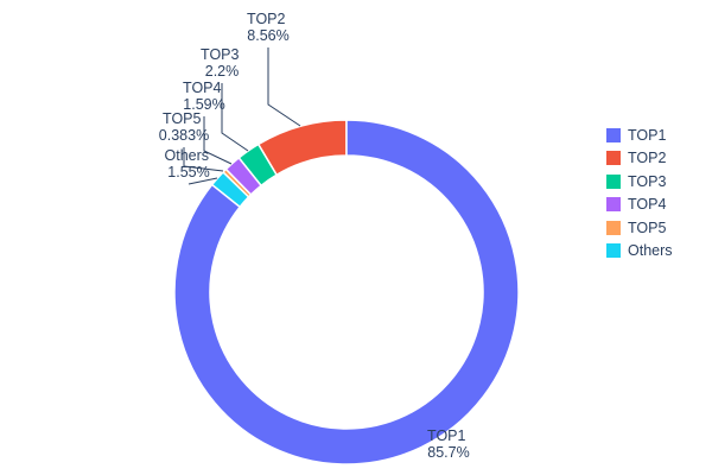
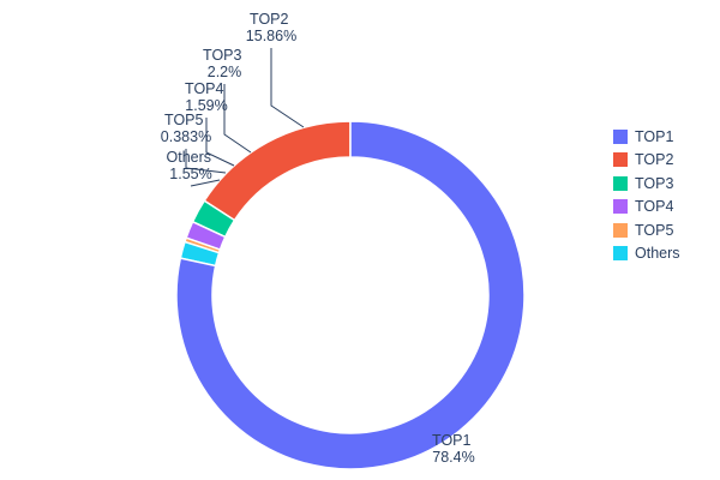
TOP1: 85.7% -> 78.4%
TOP2: 8.56% -> 15.86%
